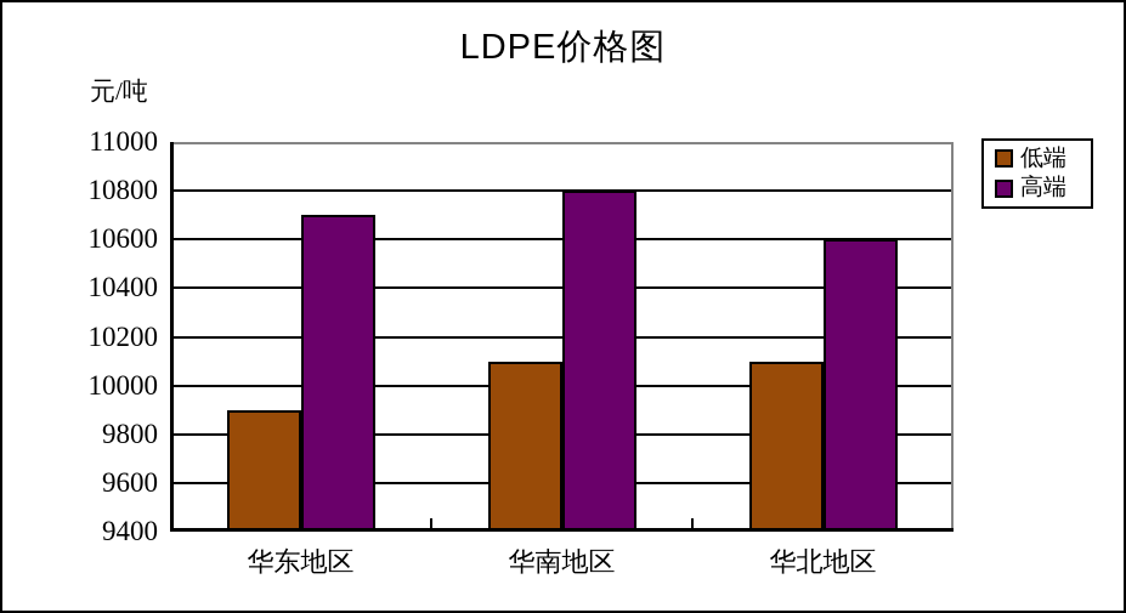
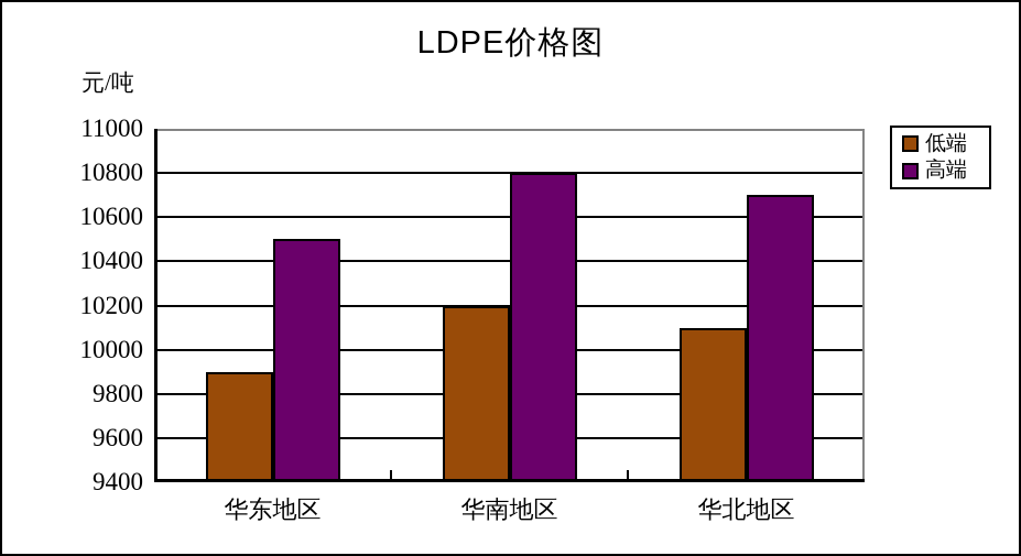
高端/华东地区: 10700 -> 10500
低端/华南地区: 10100 -> 10200
高端/华北地区: 10600 -> 10700
